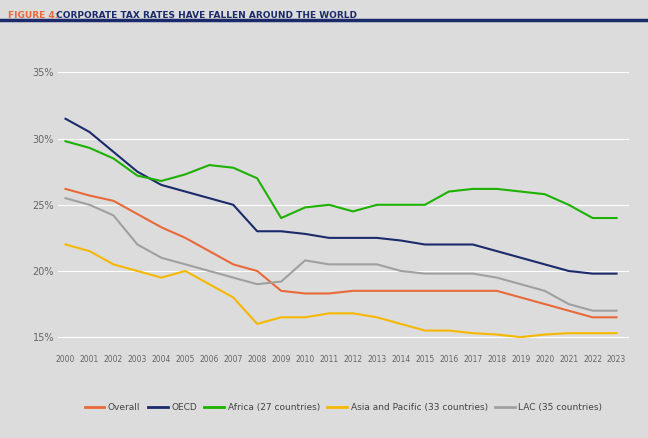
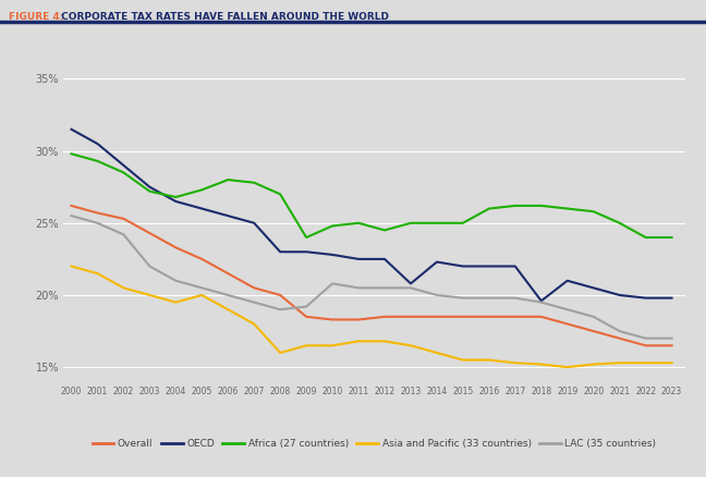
OECD/2013: 22.5% -> 20.8%
OECD/2018: 21.5% -> 19.6%
